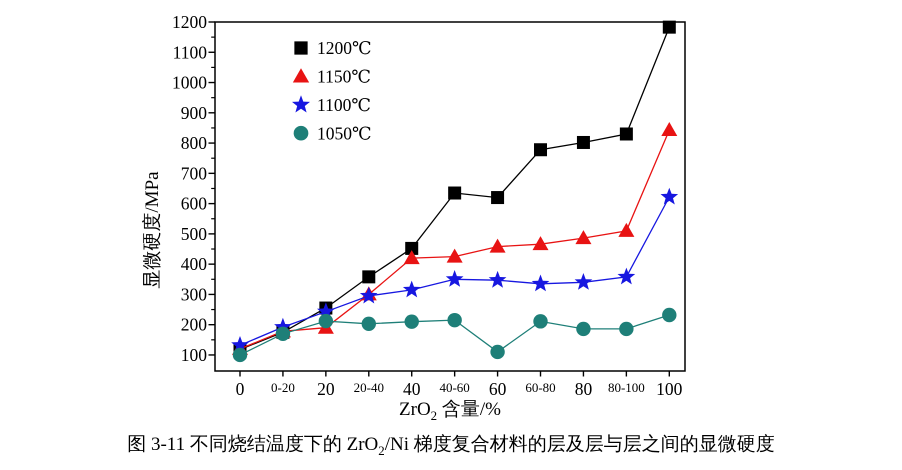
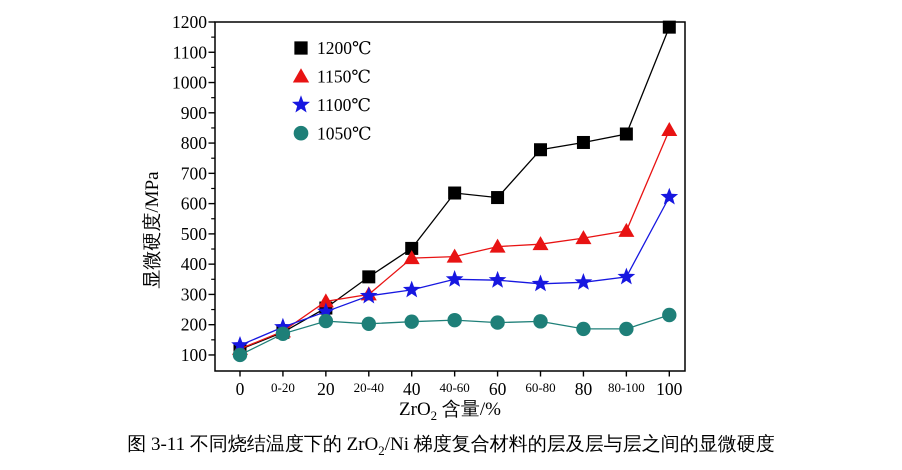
1150℃/20: 190 -> 280
1050℃/60: 110 -> 210
